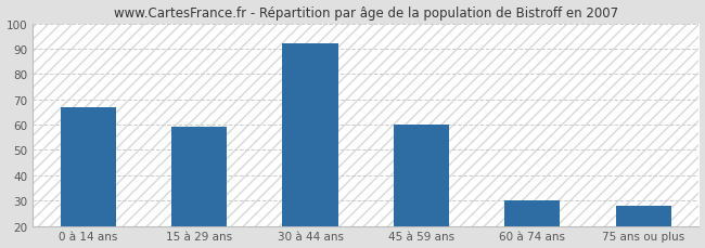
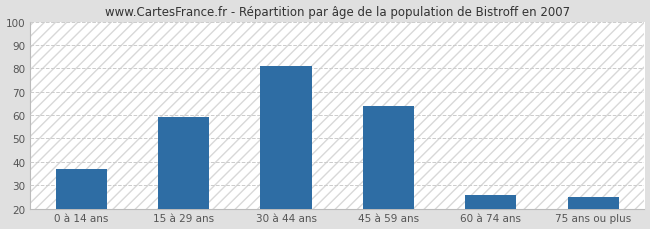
0 à 14 ans: 67 -> 37
30 à 44 ans: 92 -> 81
45 à 59 ans: 60 -> 64
60 à 74 ans: 30 -> 26
75 ans ou plus: 28 -> 25
